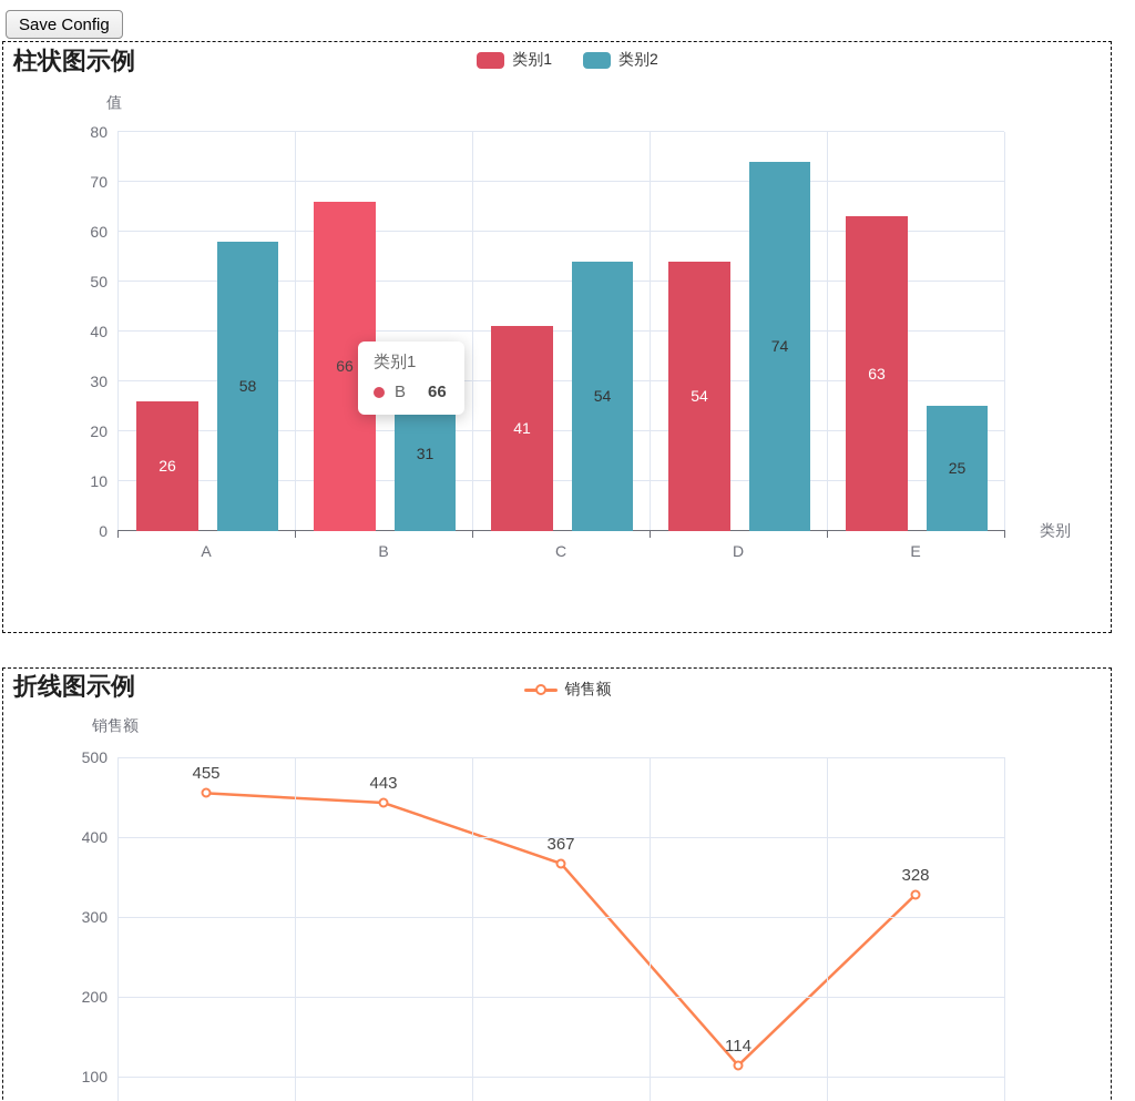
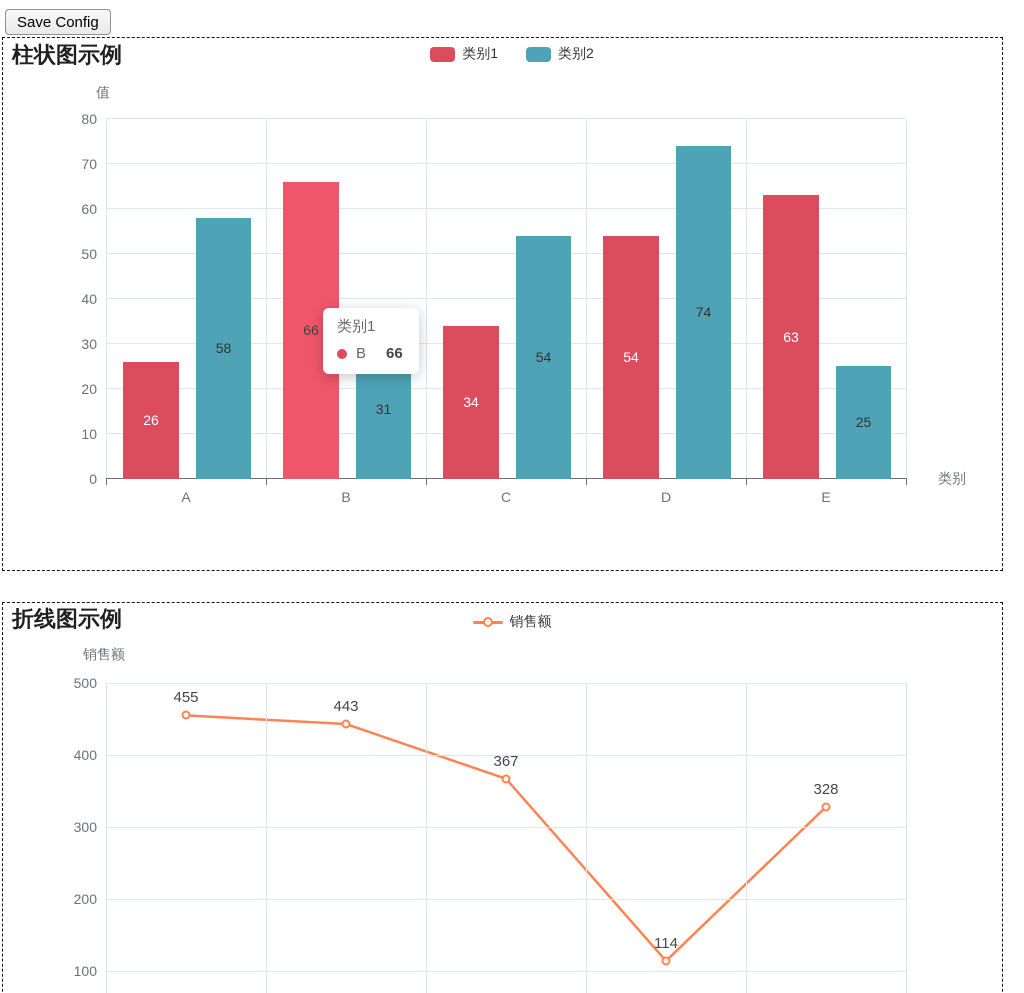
柱状图示例/类别1/C: 41 -> 34
